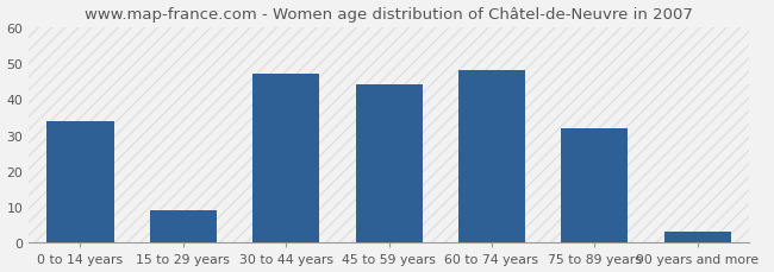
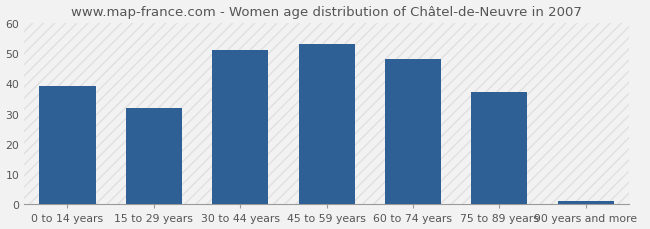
0 to 14 years: 34 -> 39
15 to 29 years: 9 -> 32
30 to 44 years: 47 -> 51
45 to 59 years: 44 -> 53
75 to 89 years: 32 -> 37
90 years and more: 3 -> 1
